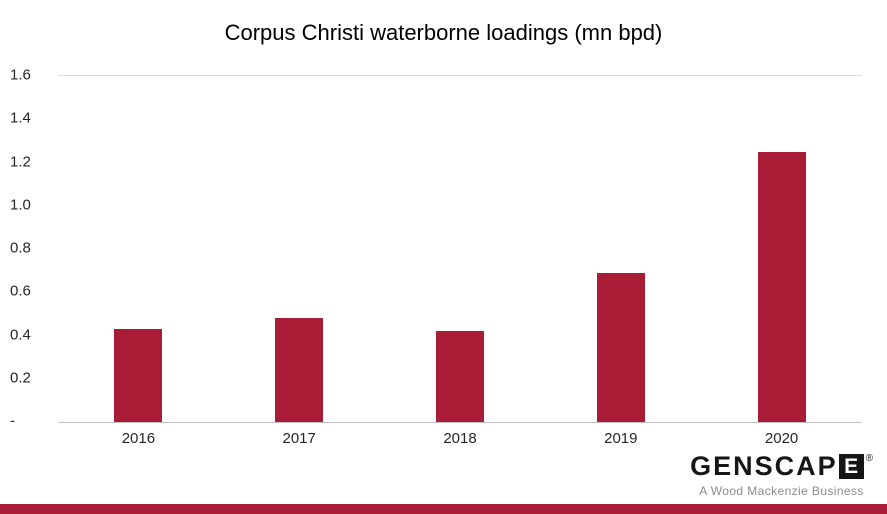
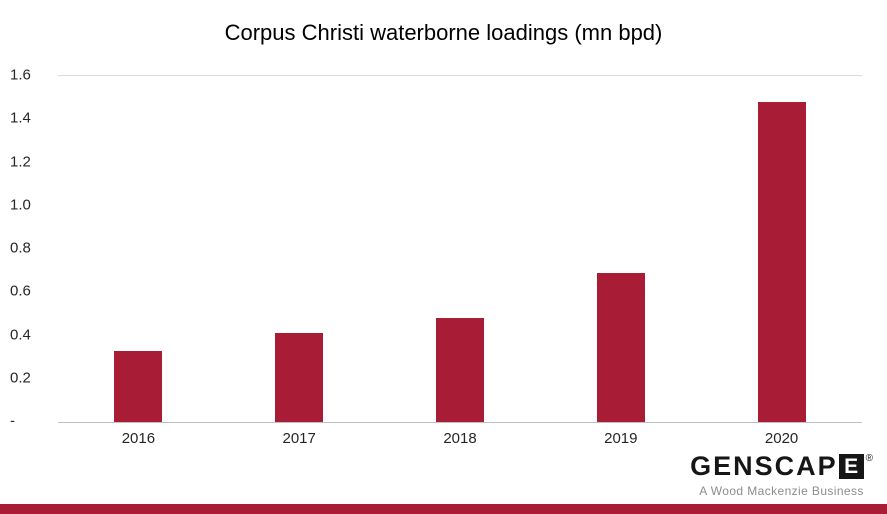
2016: 0.43 -> 0.33
2017: 0.48 -> 0.41
2018: 0.42 -> 0.48
2020: 1.25 -> 1.48
